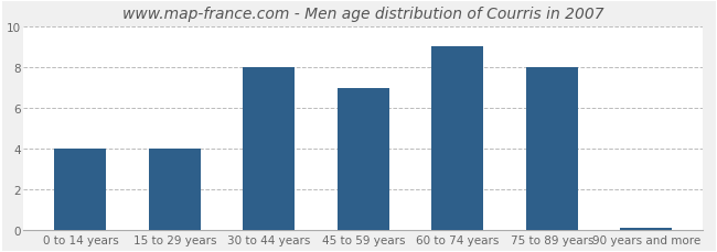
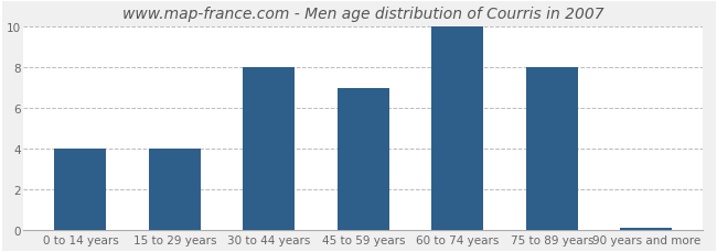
60 to 74 years: 9.0 -> 10.0
